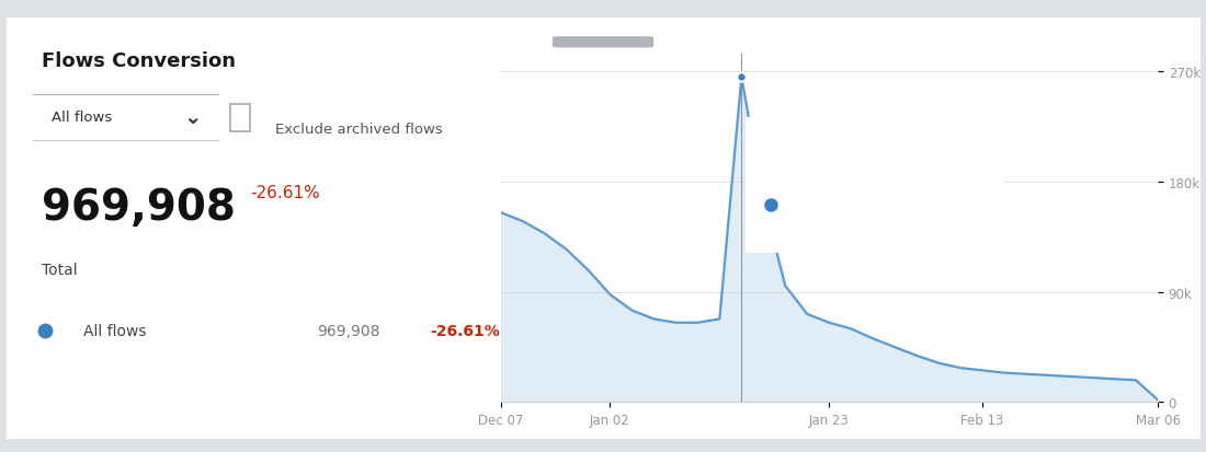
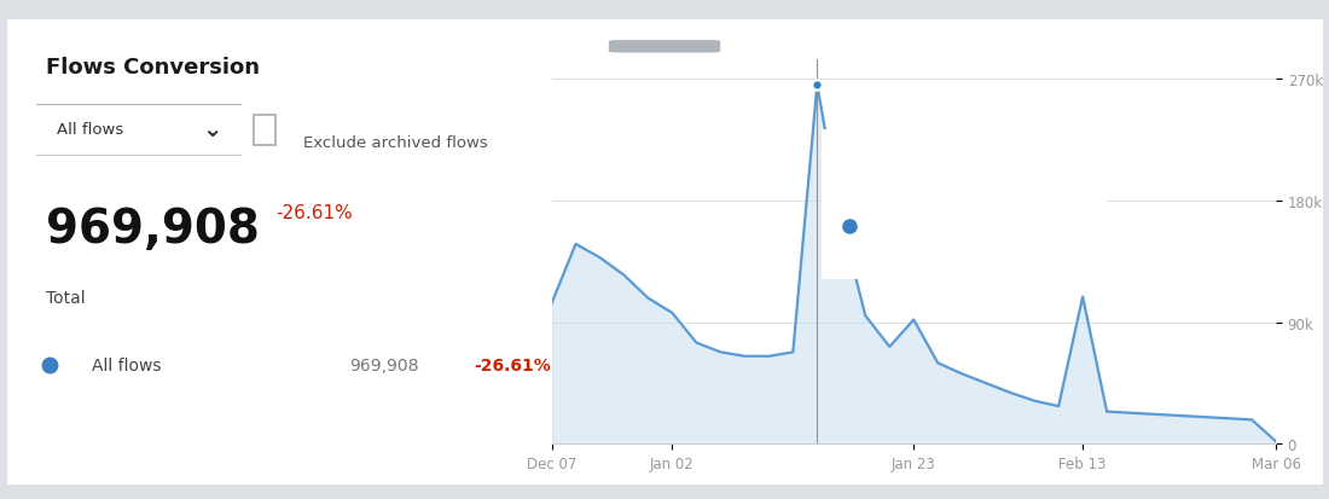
Dec 07: 155k -> 104k
Jan 02: 88k -> 97k
Jan 23: 65k -> 92k
Feb 13: 26k -> 109k
